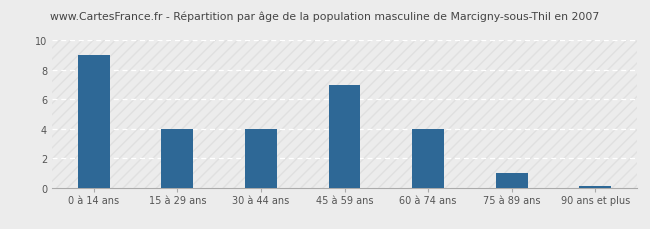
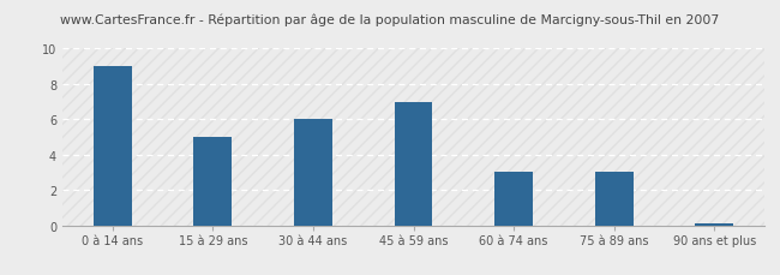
15 à 29 ans: 4.0 -> 5.0
30 à 44 ans: 4.0 -> 6.0
60 à 74 ans: 4.0 -> 3.0
75 à 89 ans: 1.0 -> 3.0
